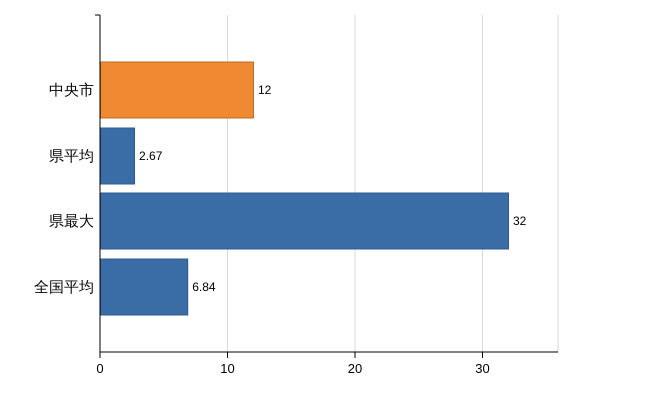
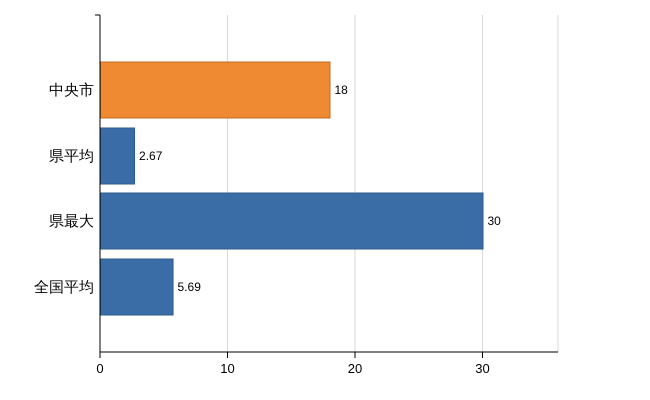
中央市: 12 -> 18
県最大: 32 -> 30
全国平均: 6.84 -> 5.69
